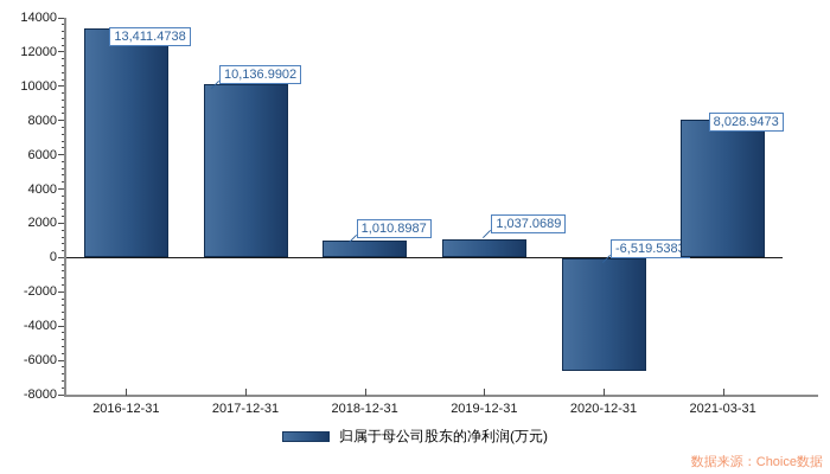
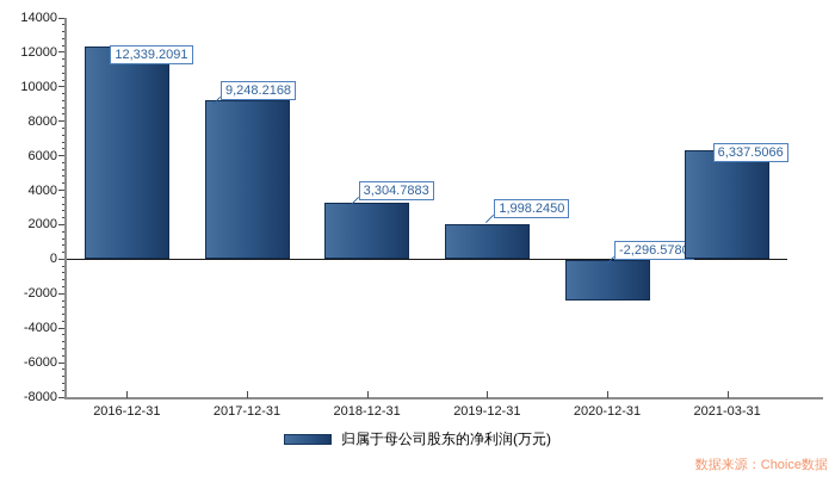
2016-12-31: 13,411.4738 -> 12,339.2091
2017-12-31: 10,136.9902 -> 9,248.2168
2018-12-31: 1,010.8987 -> 3,304.7883
2019-12-31: 1,037.0689 -> 1,998.2450
2020-12-31: -6,519.5383 -> -2,296.5780
2021-03-31: 8,028.9473 -> 6,337.5066
